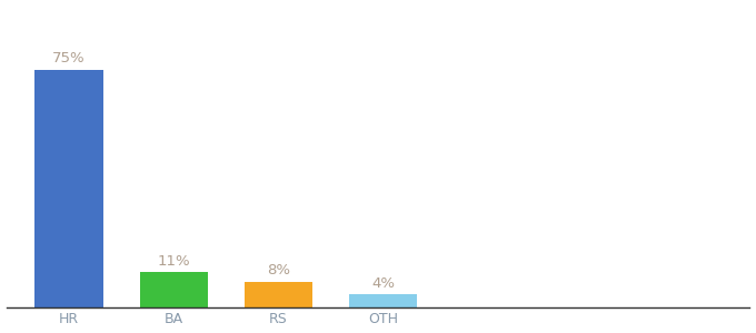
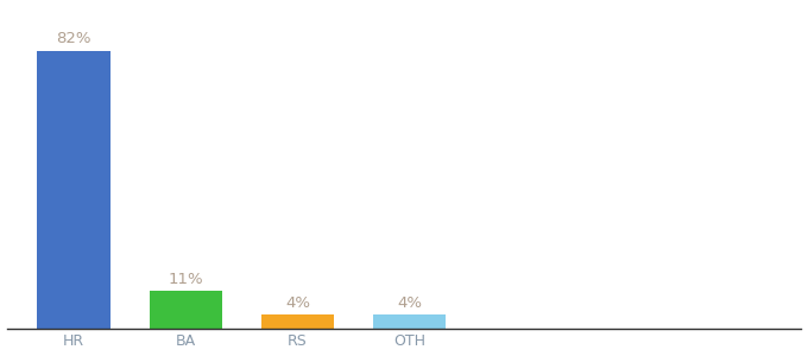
HR: 75% -> 82%
RS: 8% -> 4%
